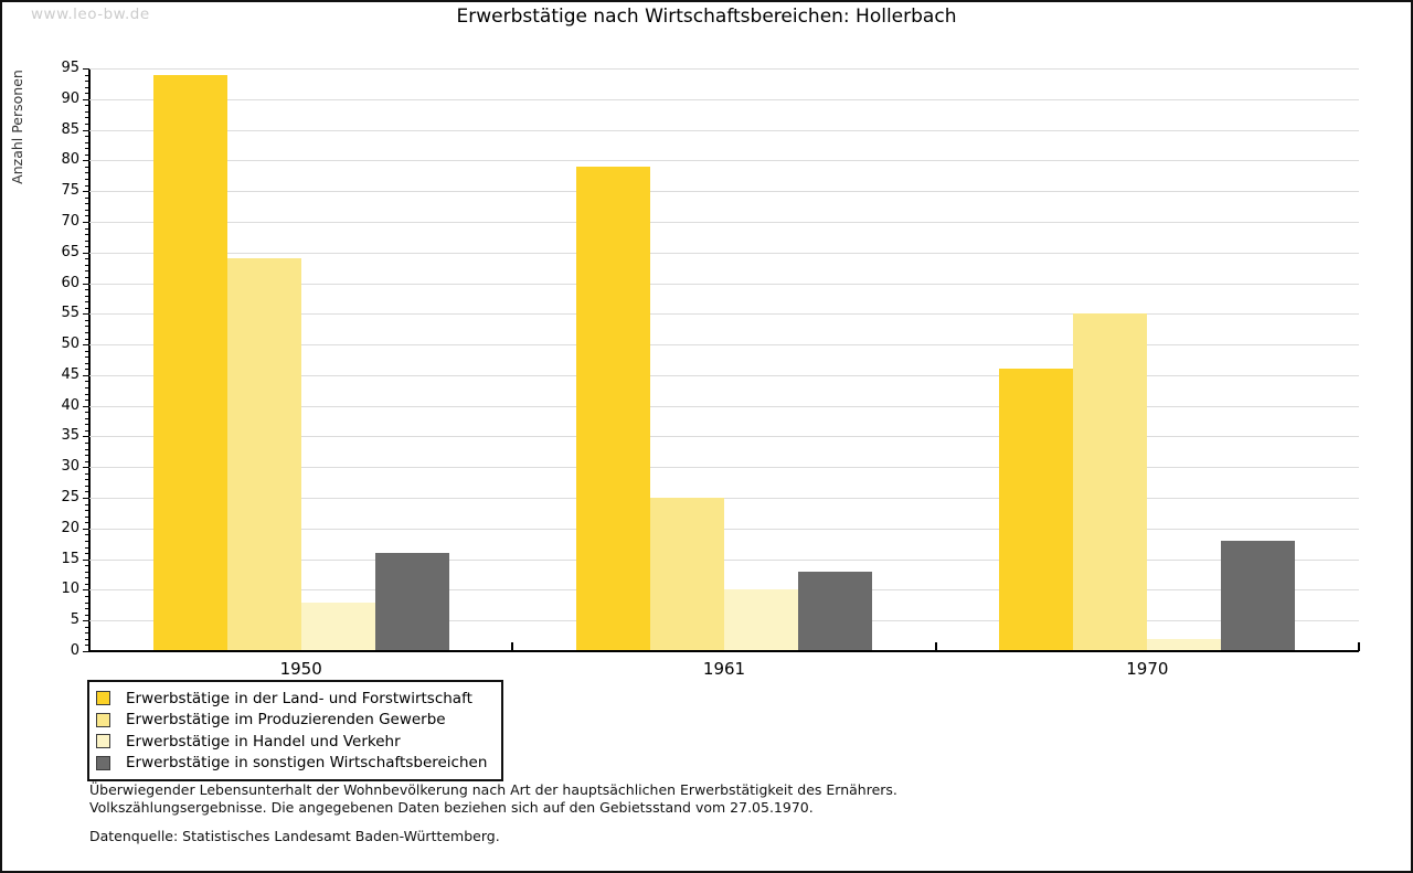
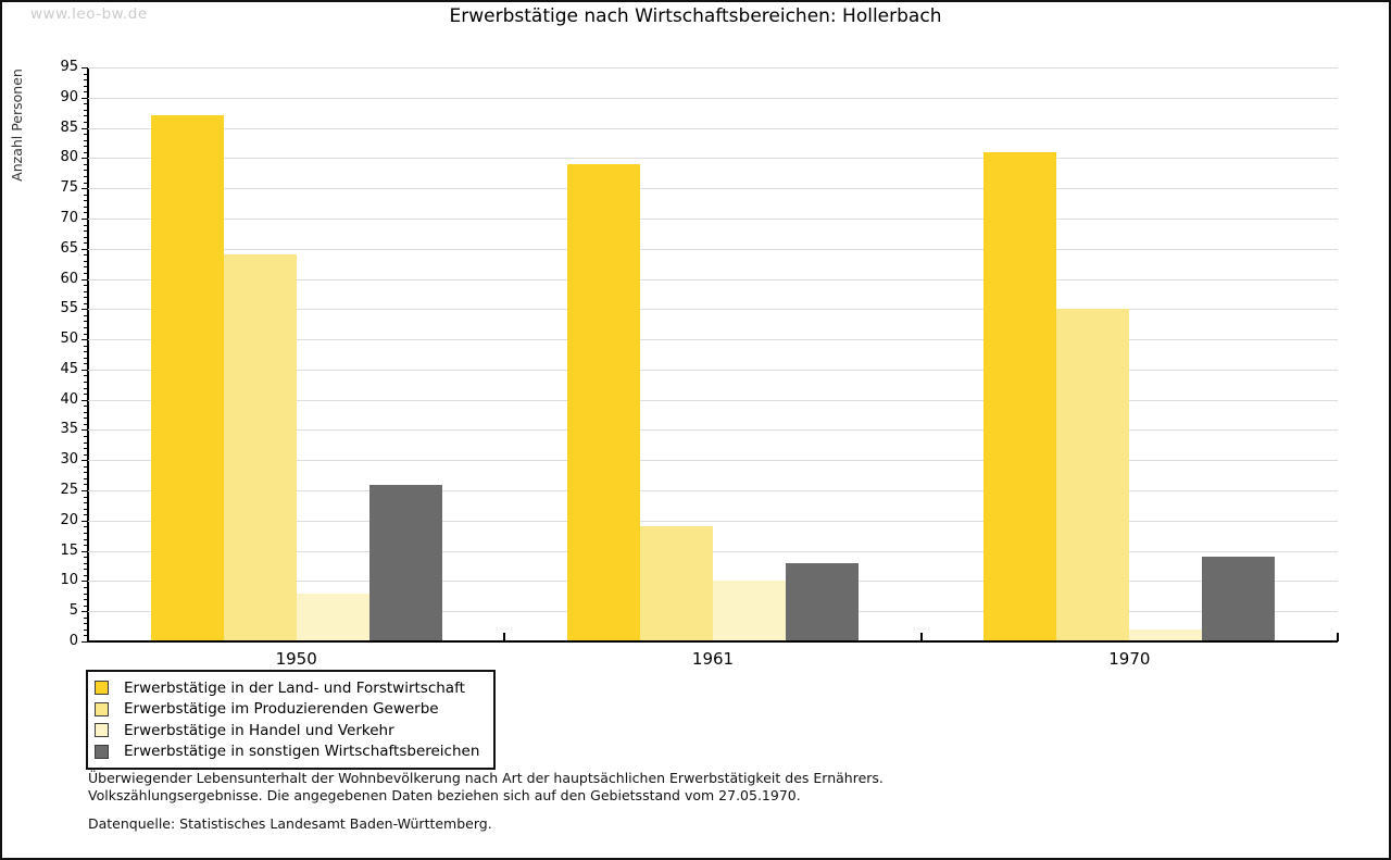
Erwerbstätige in der Land- und Forstwirtschaft/1950: 94 -> 87
Erwerbstätige in sonstigen Wirtschaftsbereichen/1950: 16 -> 26
Erwerbstätige im Produzierenden Gewerbe/1961: 25 -> 19
Erwerbstätige in der Land- und Forstwirtschaft/1970: 46 -> 81
Erwerbstätige in sonstigen Wirtschaftsbereichen/1970: 18 -> 14
